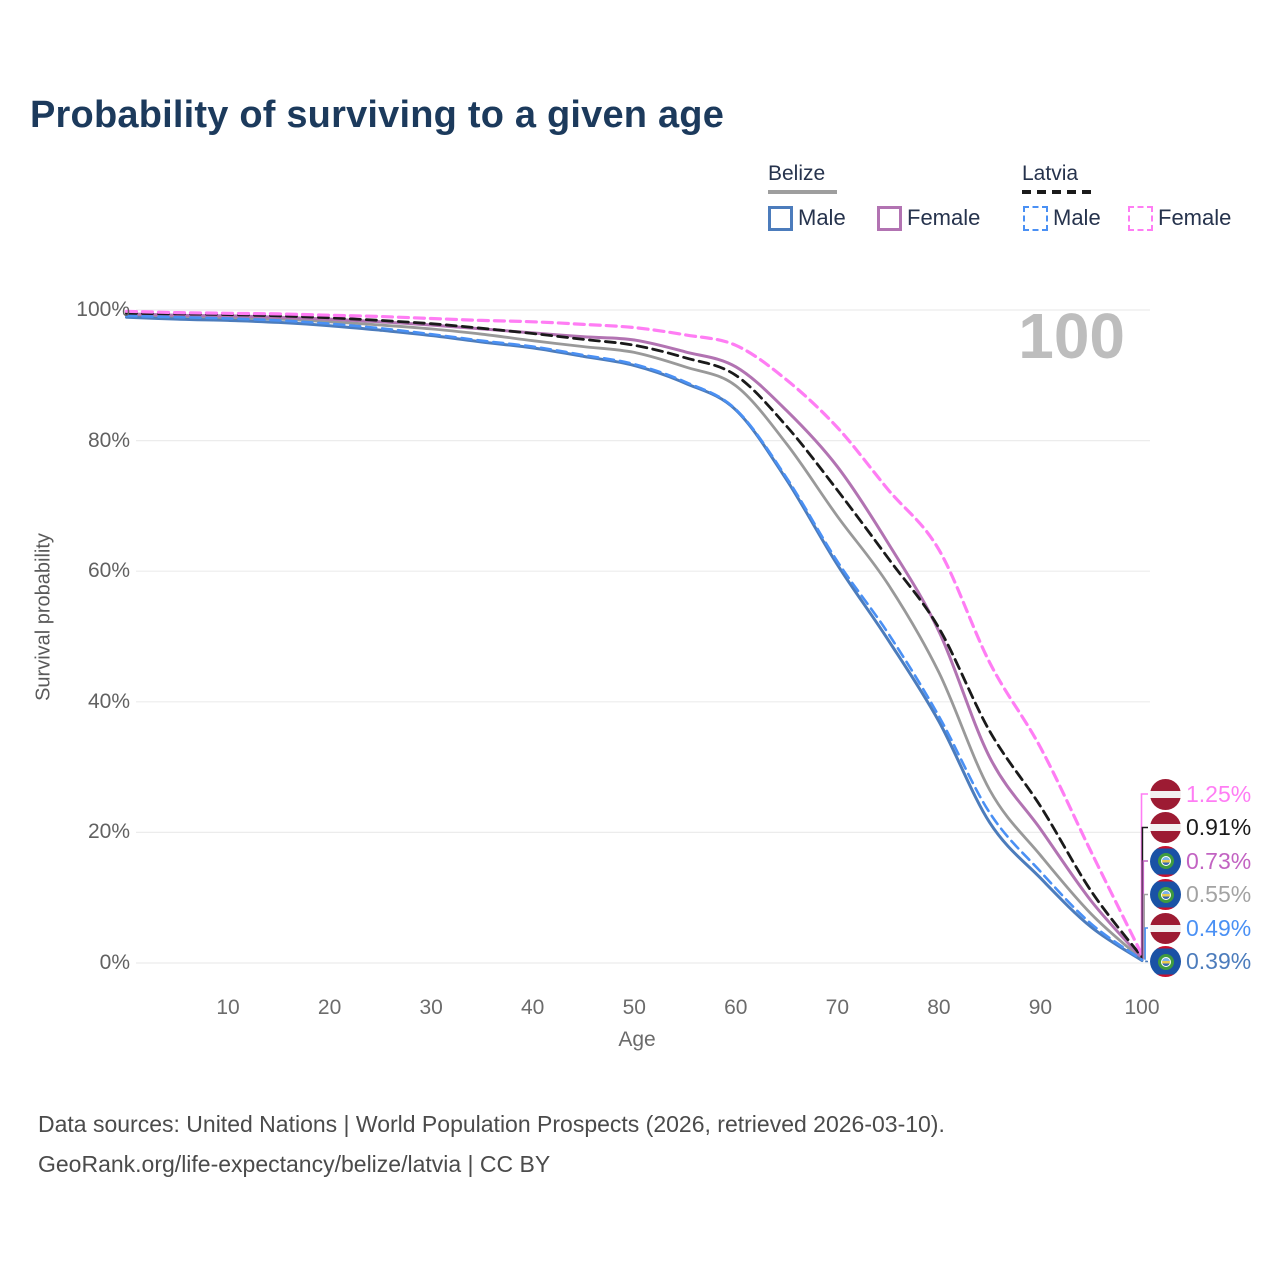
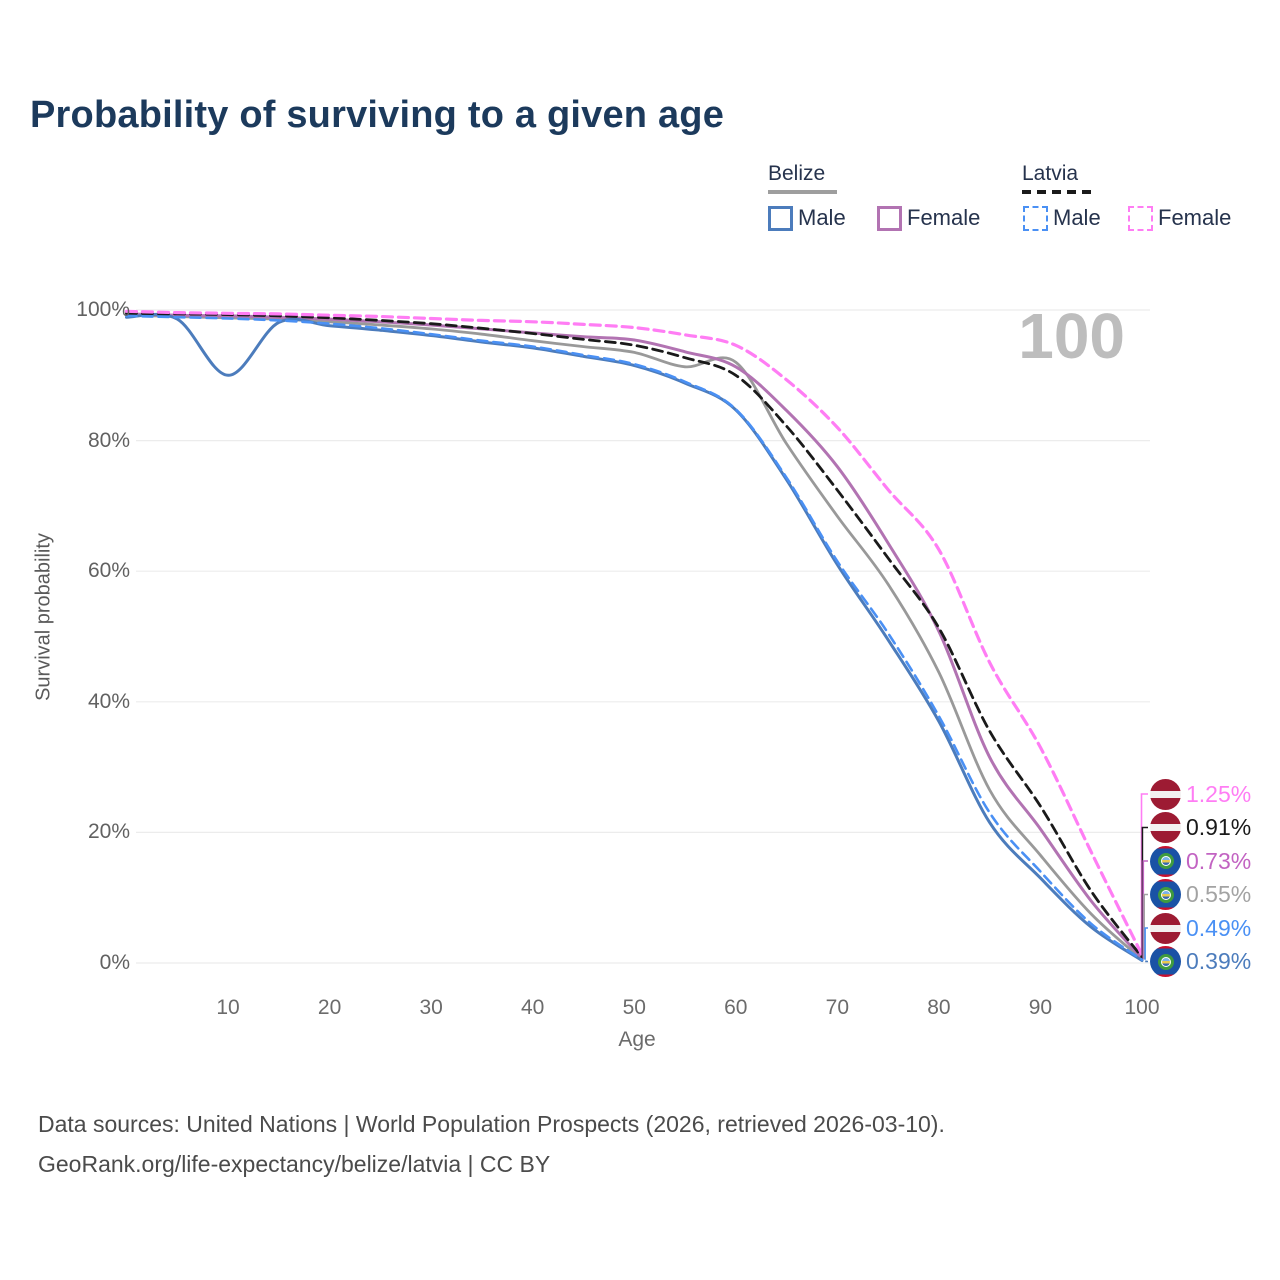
Belize Male/10: 98% -> 90%
Belize/60: 88% -> 92%
